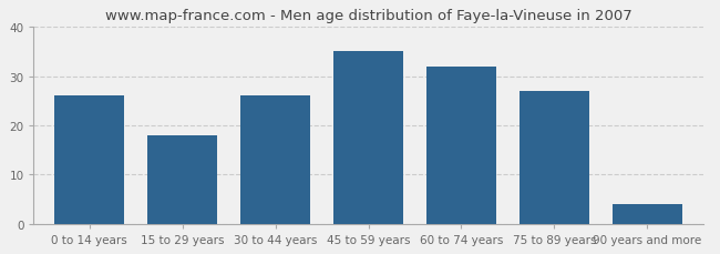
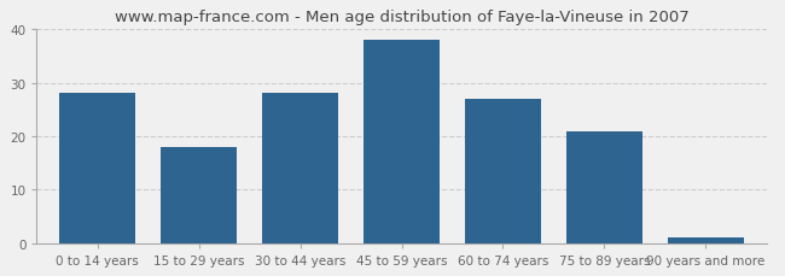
0 to 14 years: 26 -> 28
30 to 44 years: 26 -> 28
45 to 59 years: 35 -> 38
60 to 74 years: 32 -> 27
75 to 89 years: 27 -> 21
90 years and more: 4 -> 1
